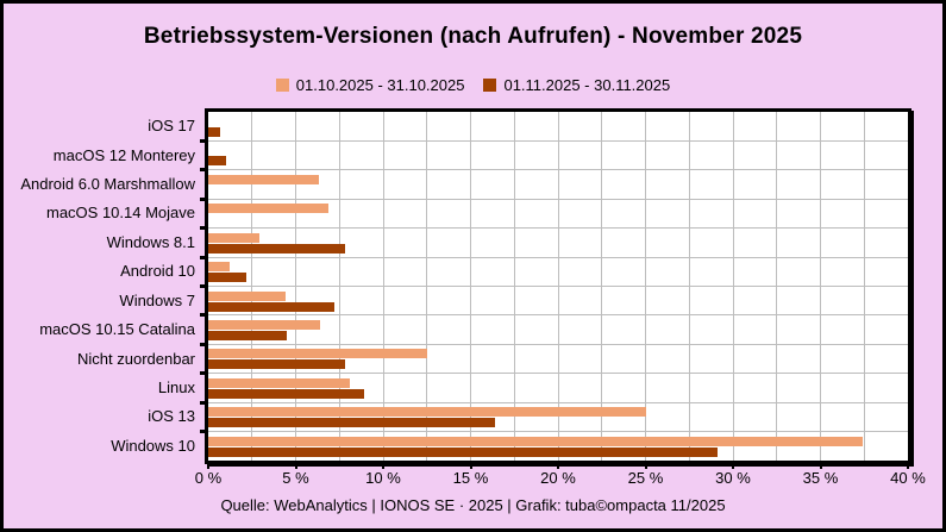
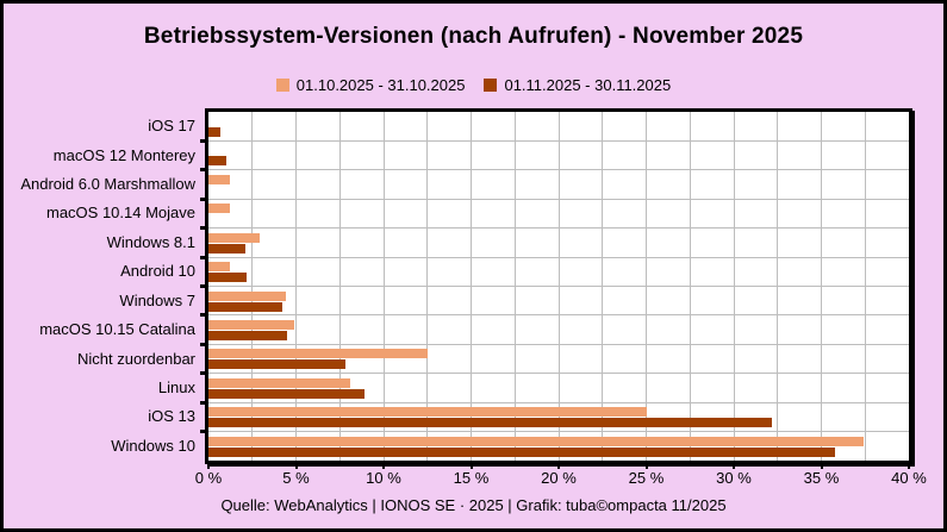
01.10.2025 - 31.10.2025/Android 6.0 Marshmallow: 6.3% -> 1.2%
01.10.2025 - 31.10.2025/macOS 10.14 Mojave: 6.9% -> 1.2%
01.11.2025 - 30.11.2025/Windows 8.1: 7.8% -> 2.1%
01.11.2025 - 30.11.2025/Windows 7: 7.2% -> 4.2%
01.10.2025 - 31.10.2025/macOS 10.15 Catalina: 6.4% -> 4.9%
01.11.2025 - 30.11.2025/iOS 13: 16.4% -> 32.2%
01.11.2025 - 30.11.2025/Windows 10: 29.1% -> 35.8%
